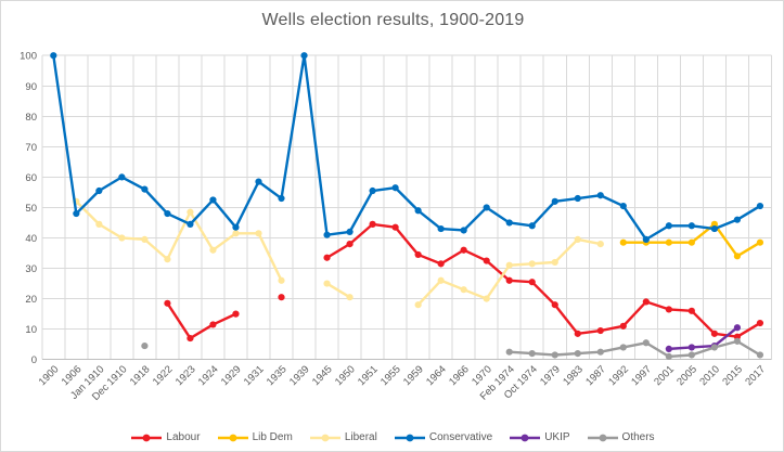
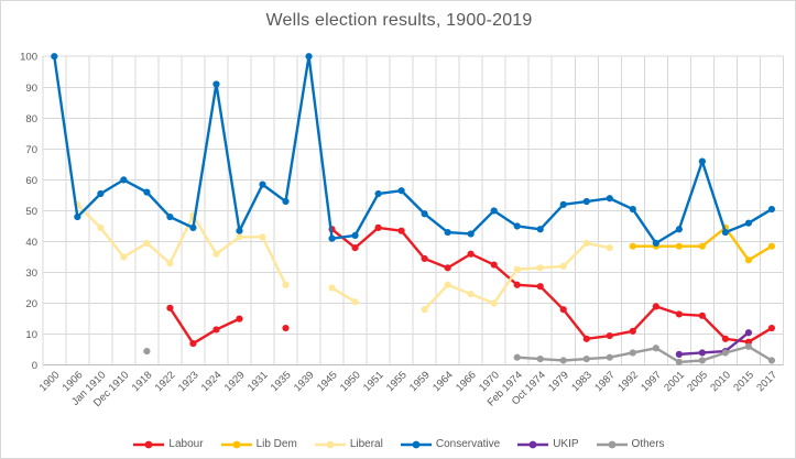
Liberal/Dec 1910: 40 -> 35
Conservative/1924: 52 -> 91
Labour/1935: 20 -> 12
Labour/1945: 34 -> 44
Conservative/2005: 44 -> 66
